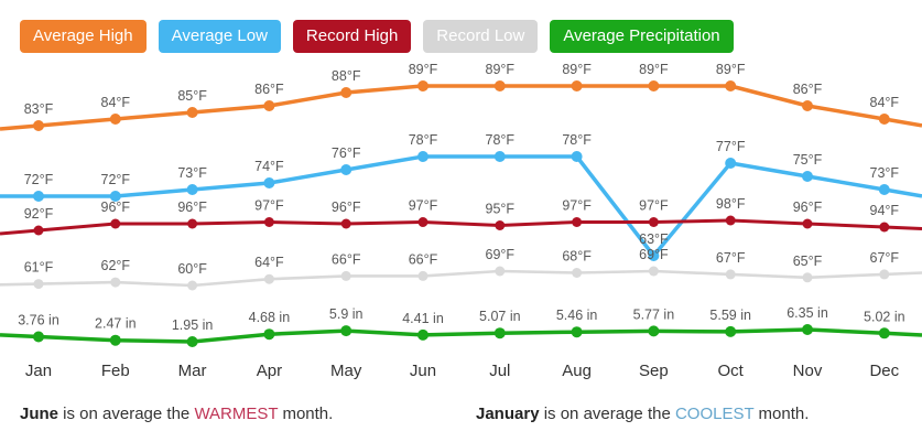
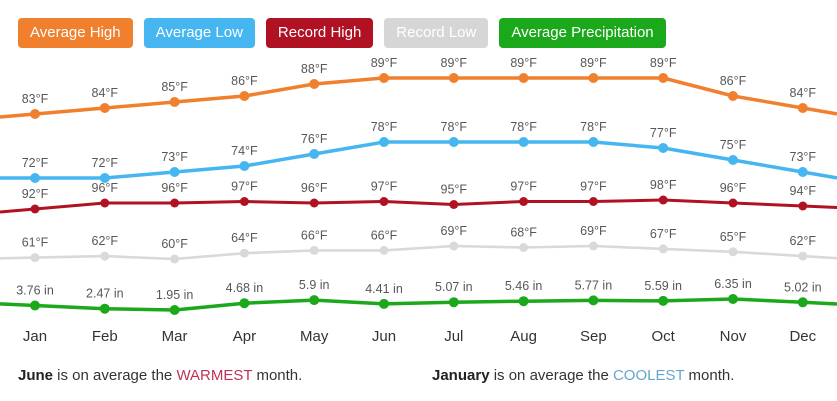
Average Low/Sep: 63°F -> 78°F
Record Low/Dec: 67°F -> 62°F
